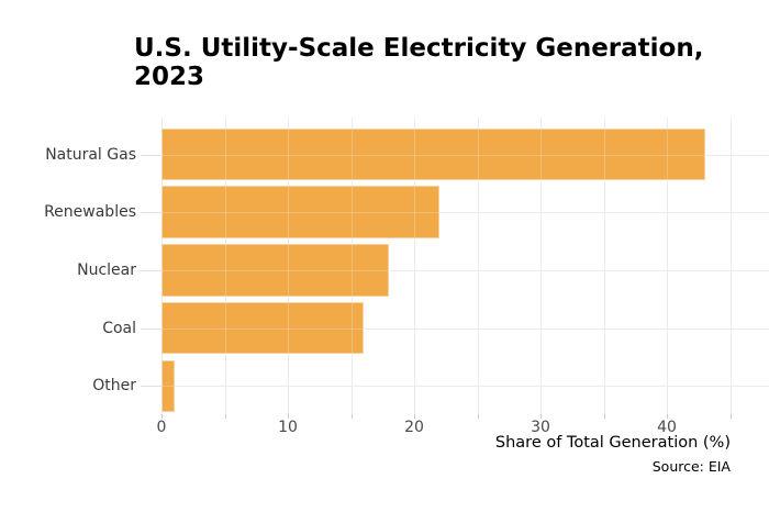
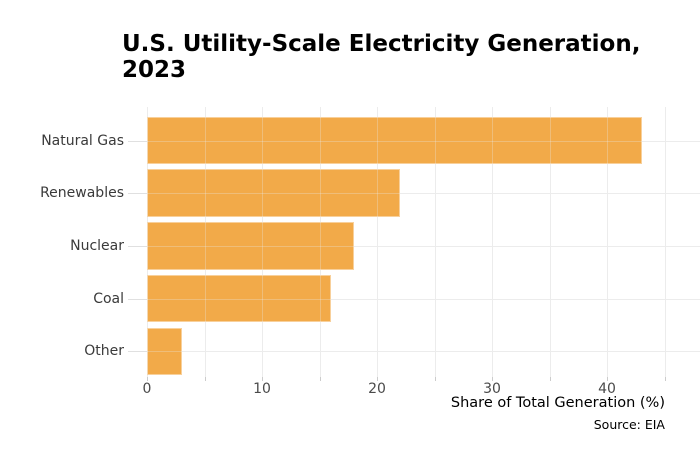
Other: 1 -> 3
